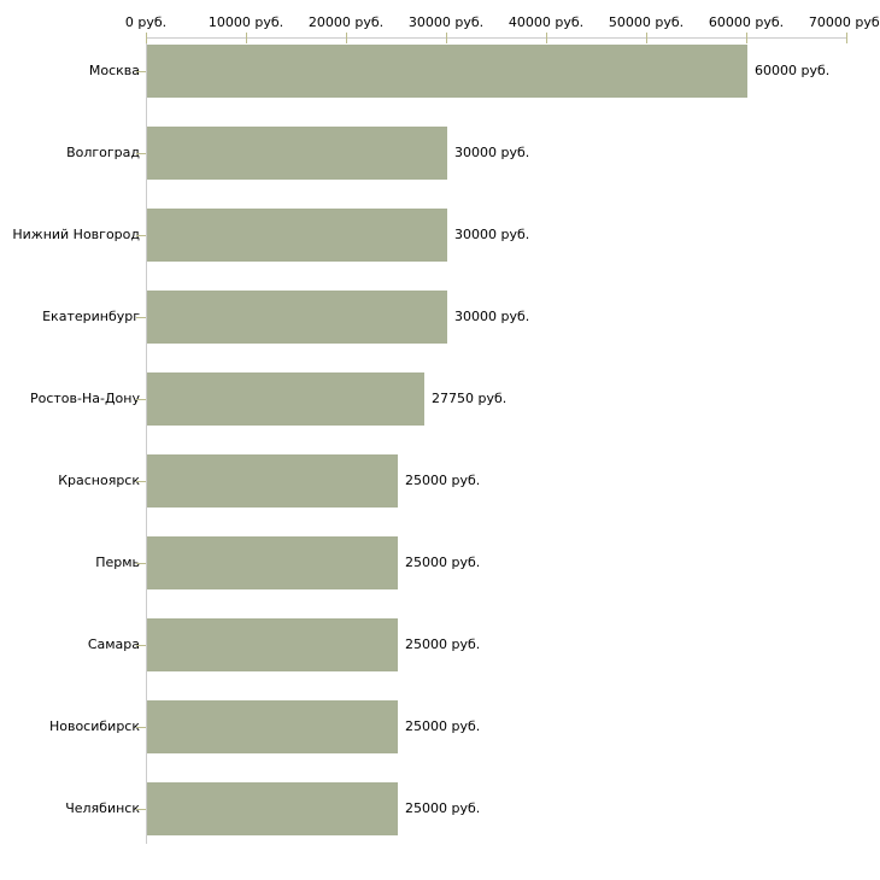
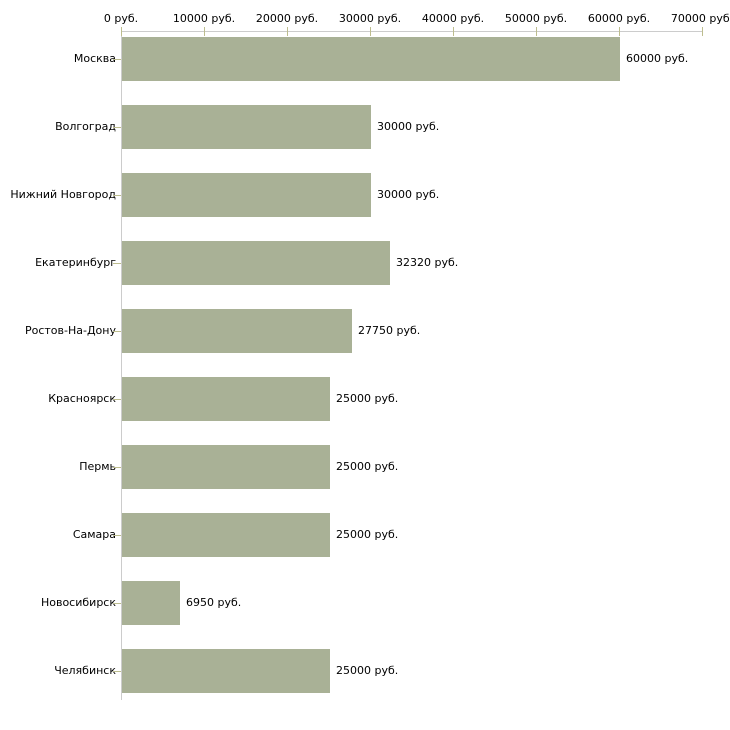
Екатеринбург: 30000 -> 32320
Новосибирск: 25000 -> 6950
